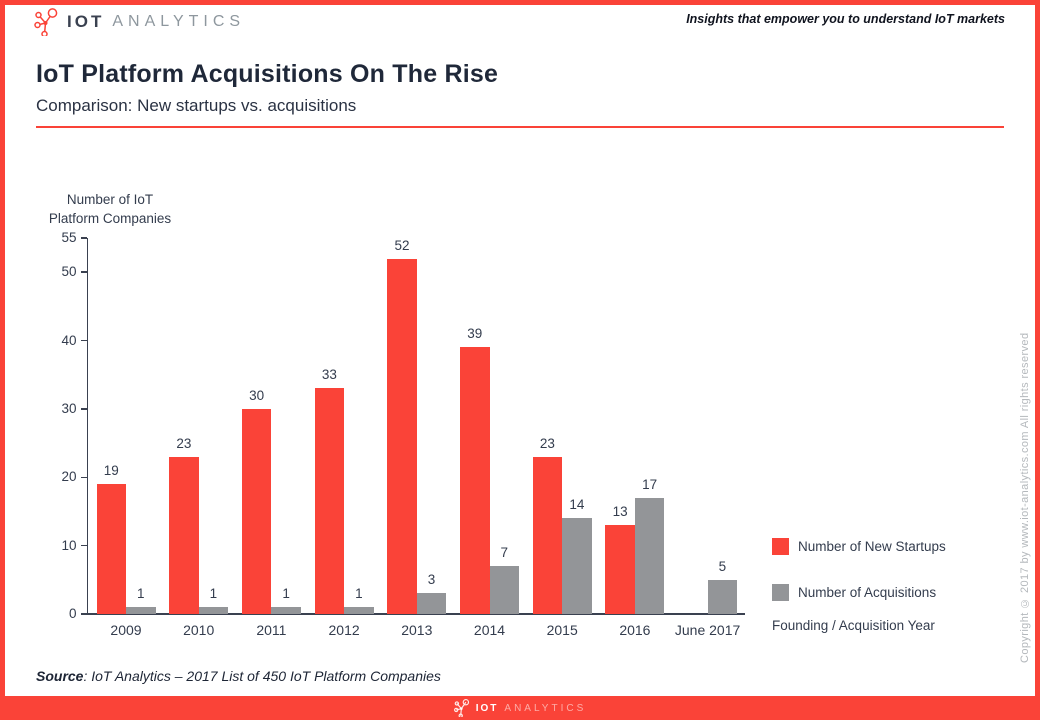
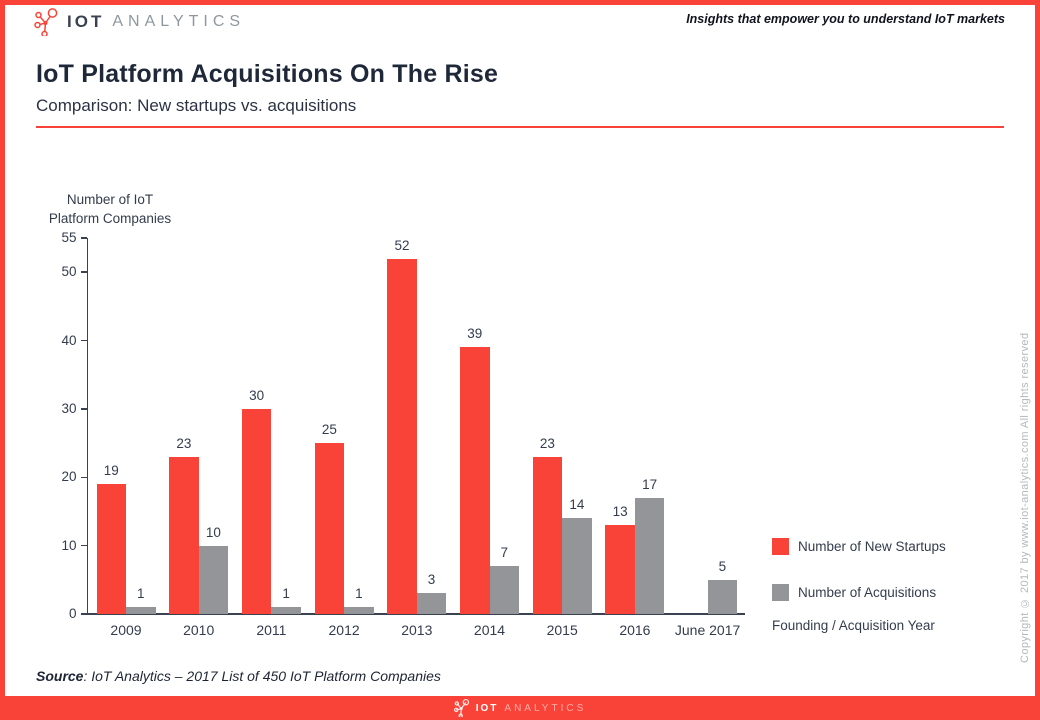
Number of Acquisitions/2010: 1 -> 10
Number of New Startups/2012: 33 -> 25
